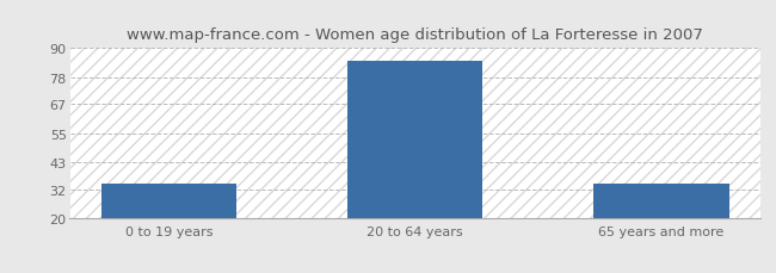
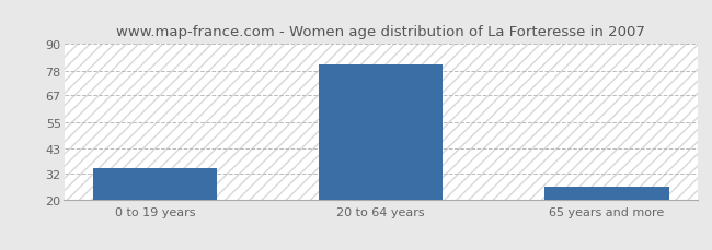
20 to 64 years: 85 -> 81
65 years and more: 34 -> 26
